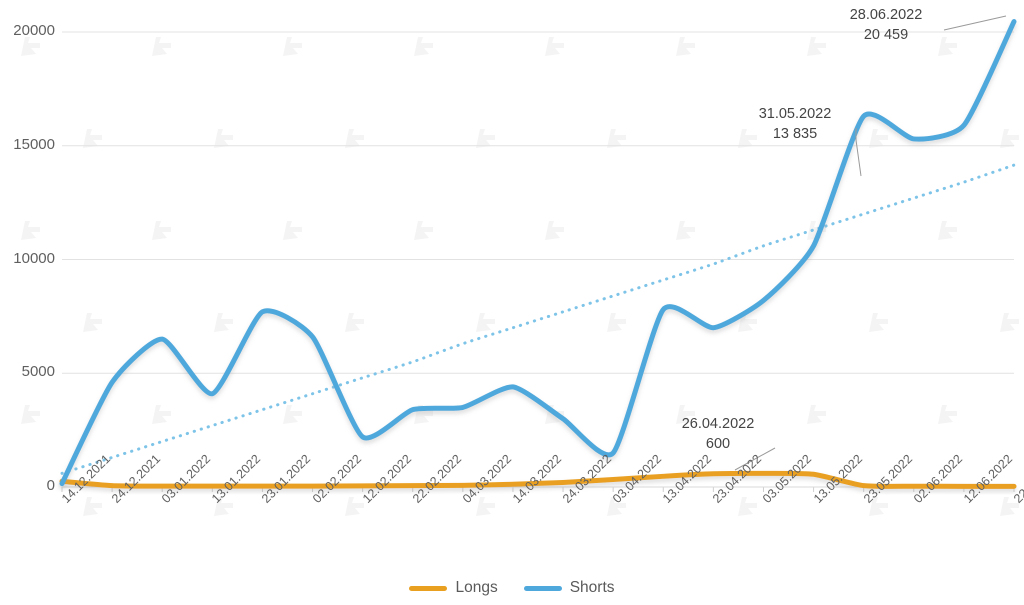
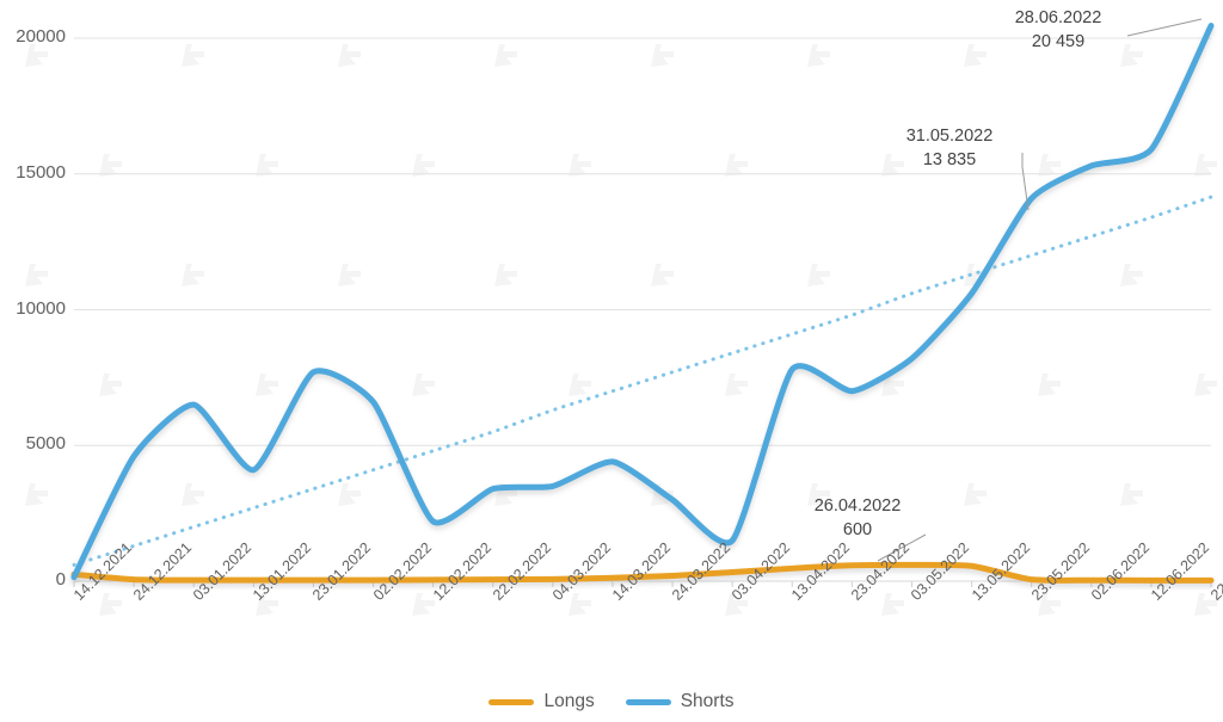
Shorts/23.05.2022: 16300 -> 14100
